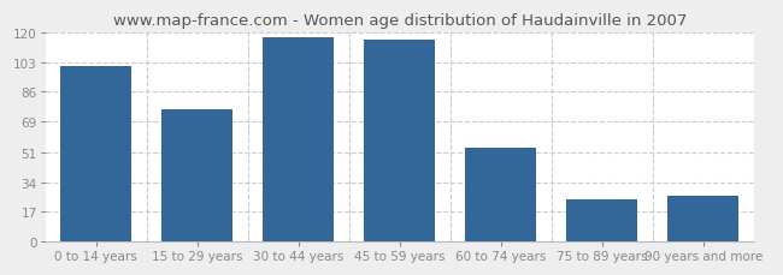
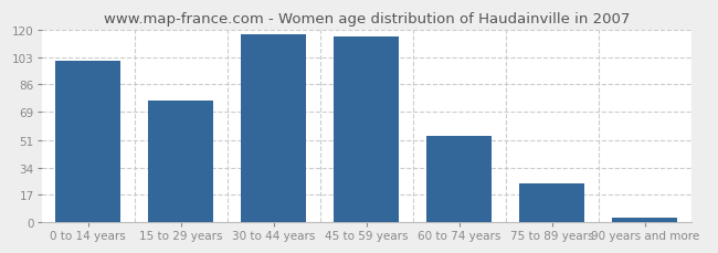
90 years and more: 26 -> 3
